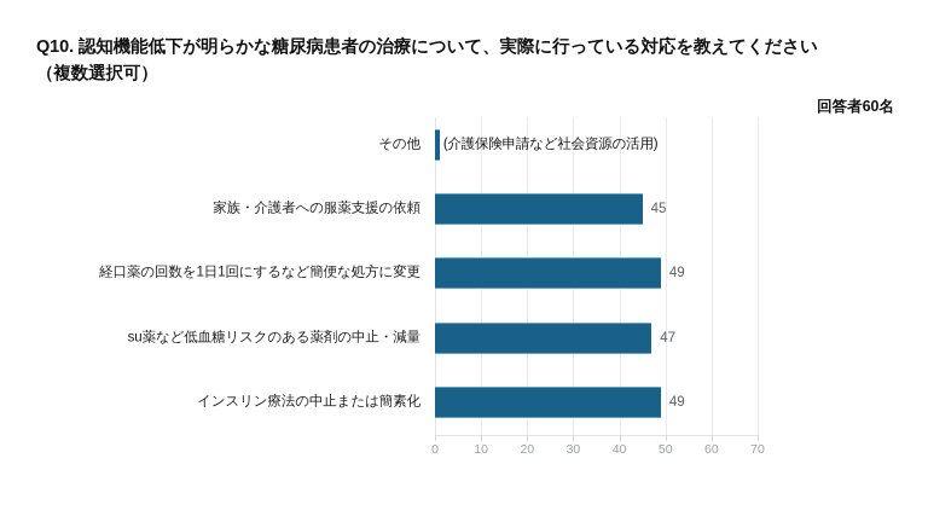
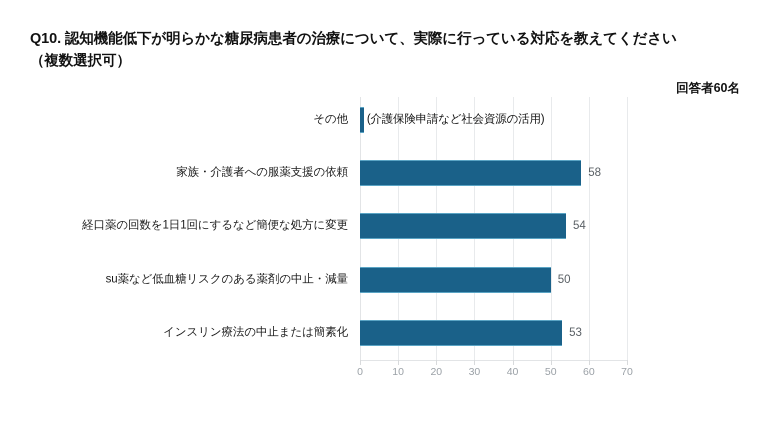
家族・介護者への服薬支援の依頼: 45 -> 58
経口薬の回数を1日1回にするなど簡便な処方に変更: 49 -> 54
su薬など低血糖リスクのある薬剤の中止・減量: 47 -> 50
インスリン療法の中止または簡素化: 49 -> 53
